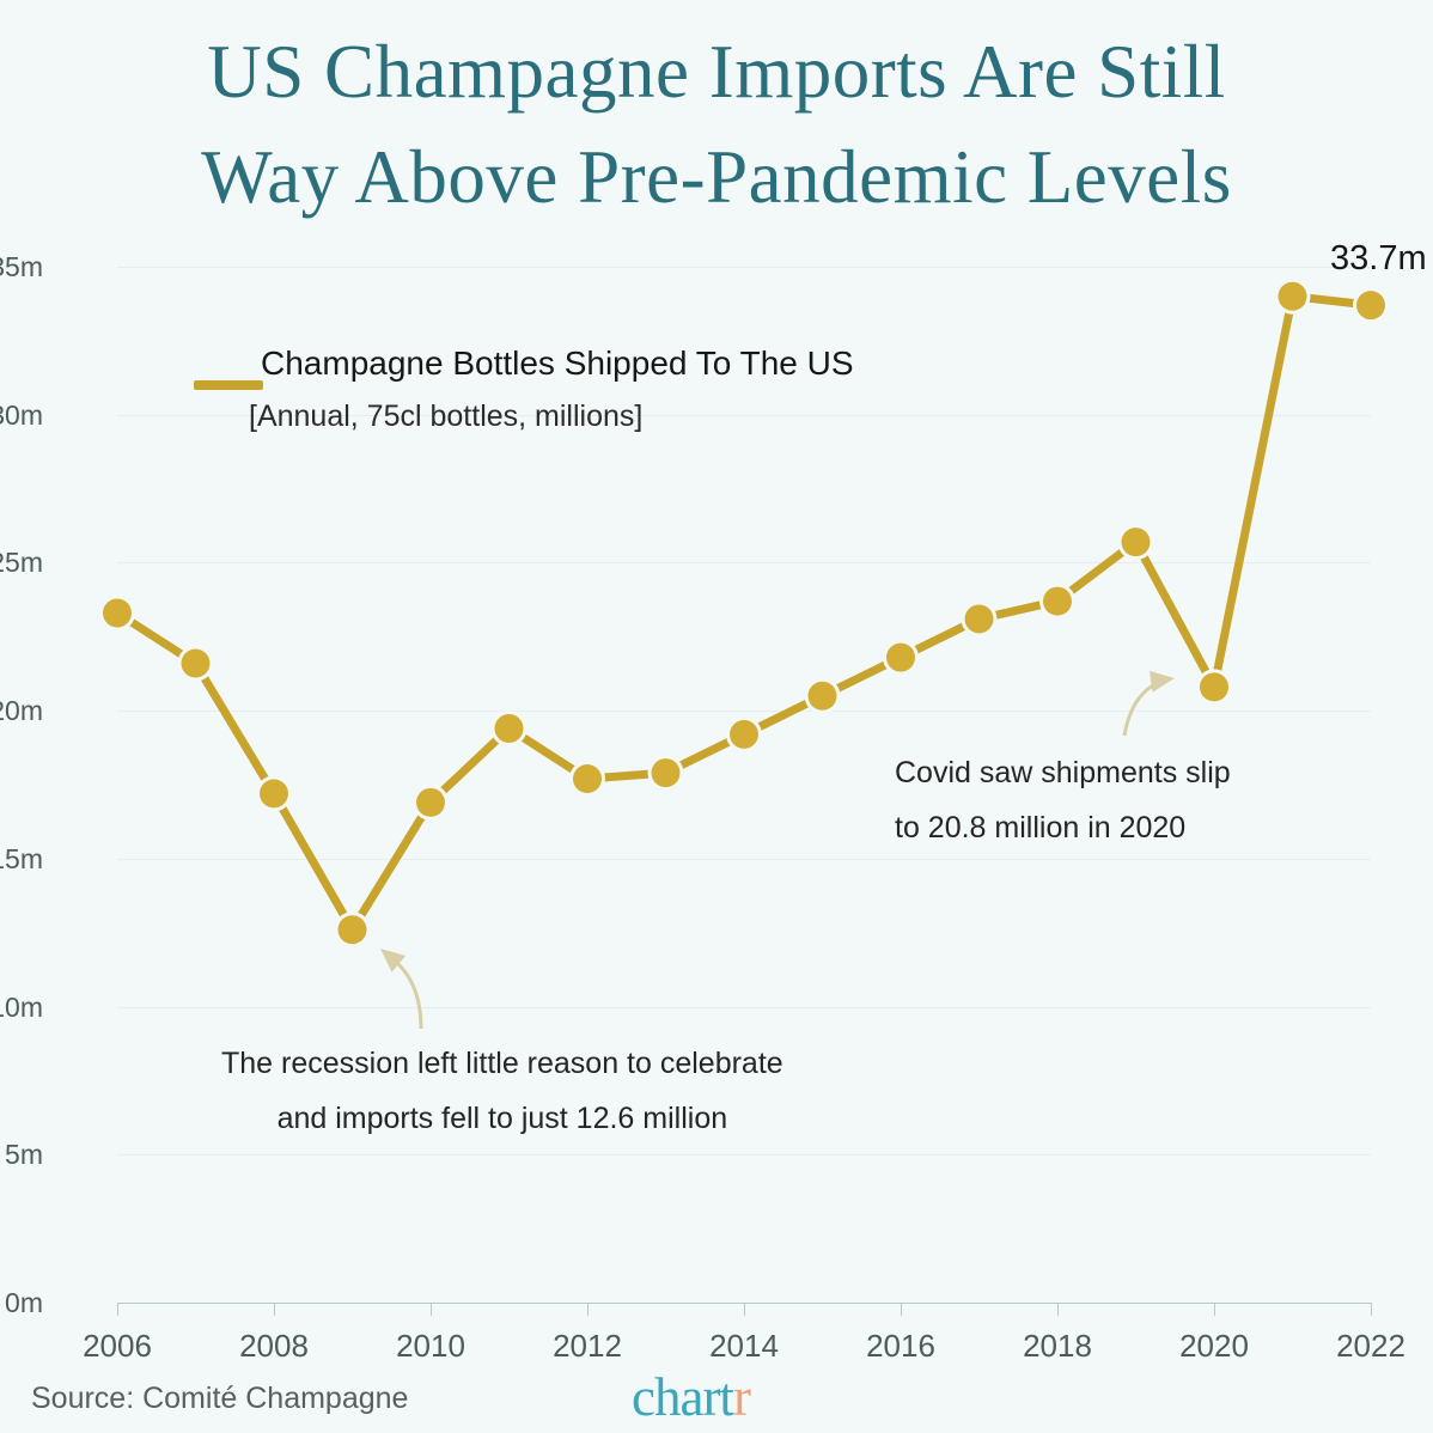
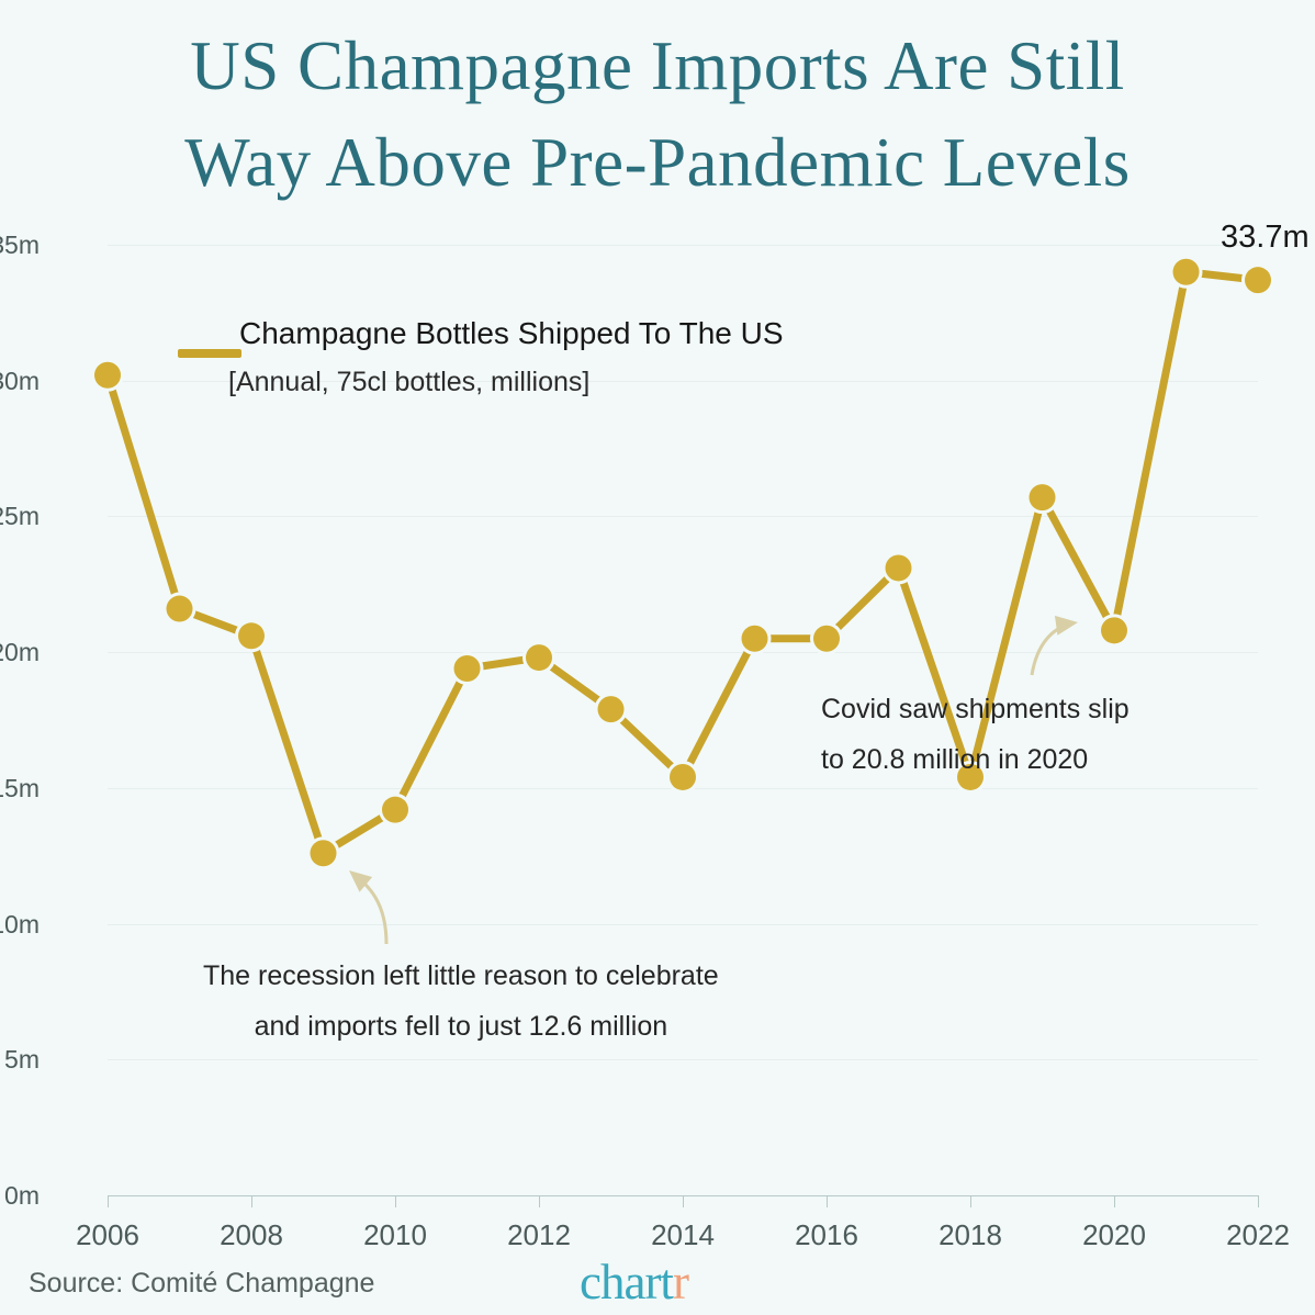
2006: 23.3m -> 30.2m
2008: 17.2m -> 20.6m
2010: 16.9m -> 14.2m
2012: 17.7m -> 19.8m
2014: 19.2m -> 15.4m
2016: 21.8m -> 20.5m
2018: 23.7m -> 15.4m
